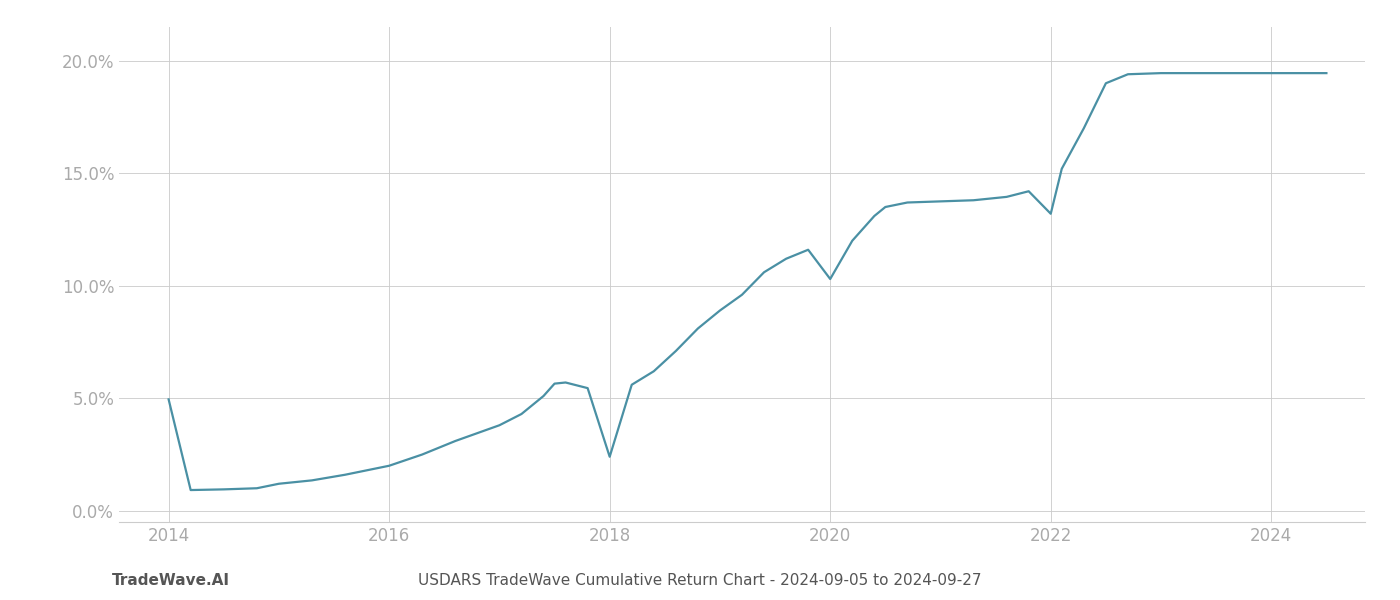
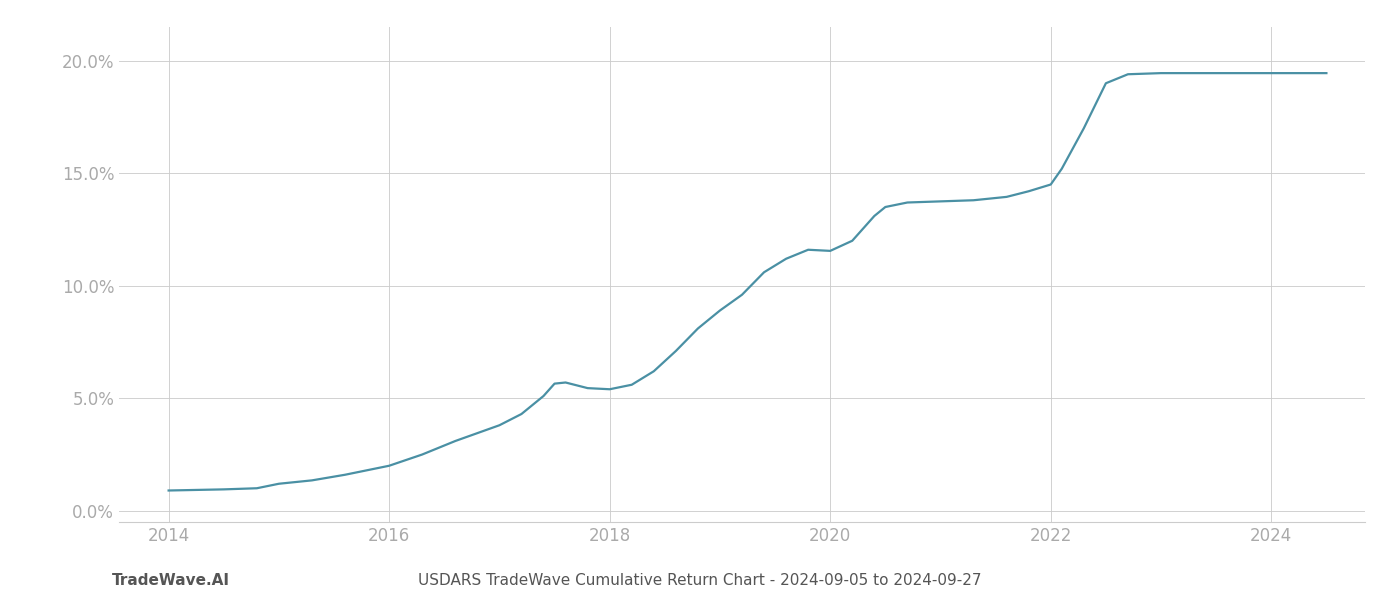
2014: 4.95% -> 0.90%
2018: 2.40% -> 5.40%
2020: 10.30% -> 11.55%
2022: 13.20% -> 14.50%
